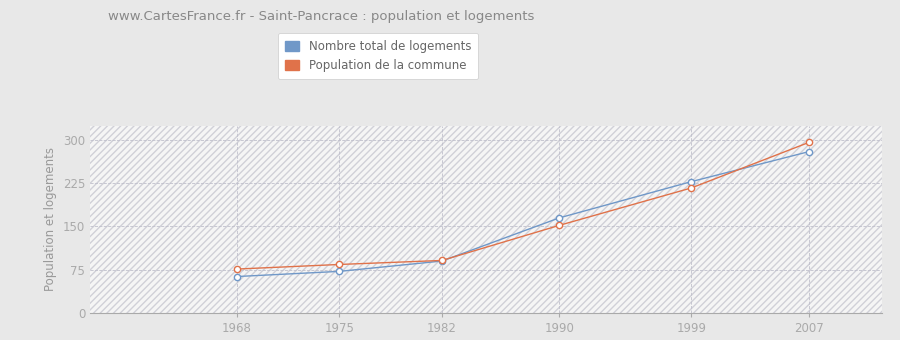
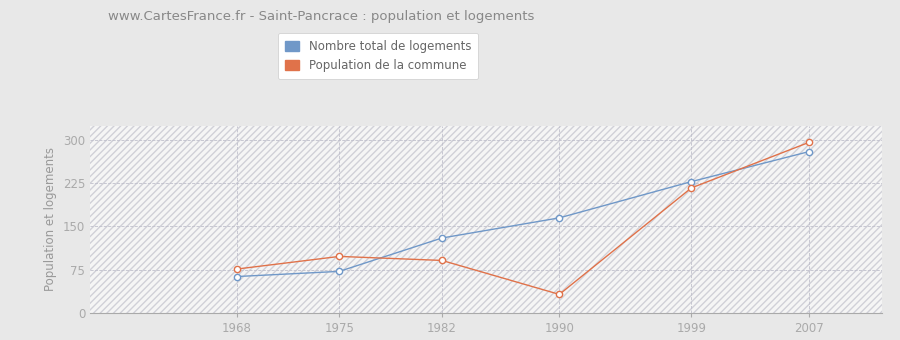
Population de la commune/1975: 84 -> 98
Nombre total de logements/1982: 90 -> 130
Population de la commune/1990: 152 -> 32
